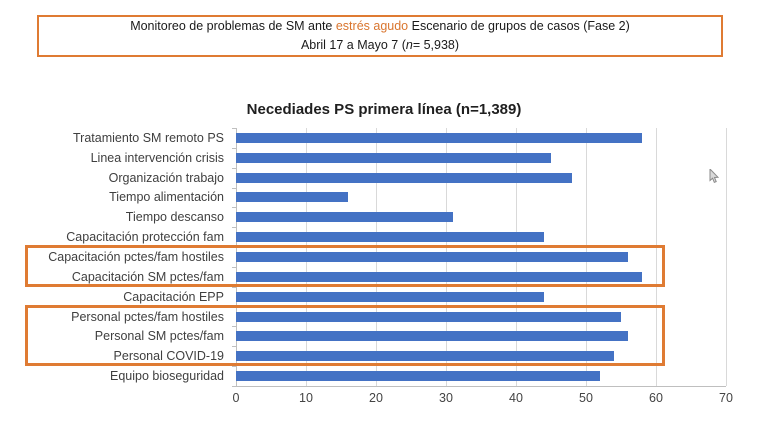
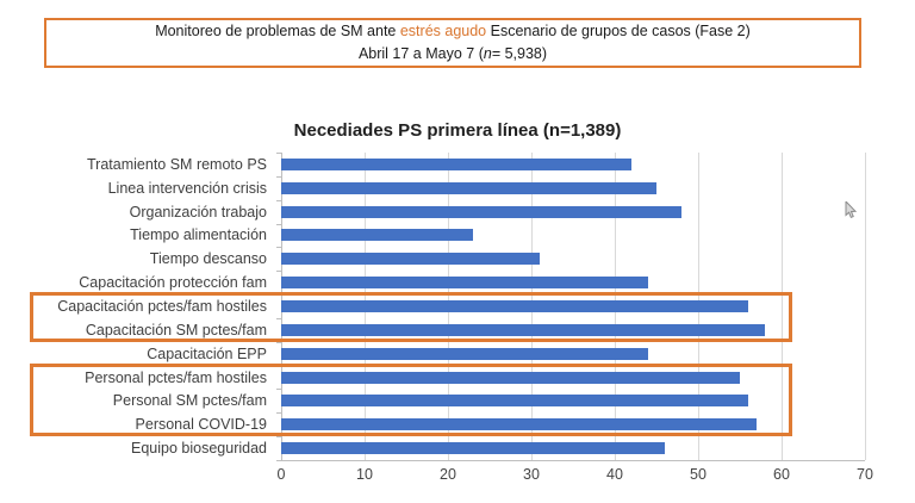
Tratamiento SM remoto PS: 58 -> 42
Tiempo alimentación: 16 -> 23
Personal COVID-19: 54 -> 57
Equipo bioseguridad: 52 -> 46
